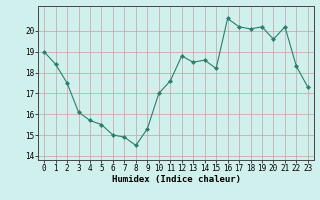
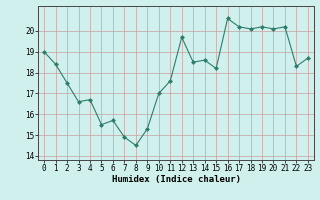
3: 16.1 -> 16.6
4: 15.7 -> 16.7
6: 15.0 -> 15.7
12: 18.8 -> 19.7
20: 19.6 -> 20.1
23: 17.3 -> 18.7
